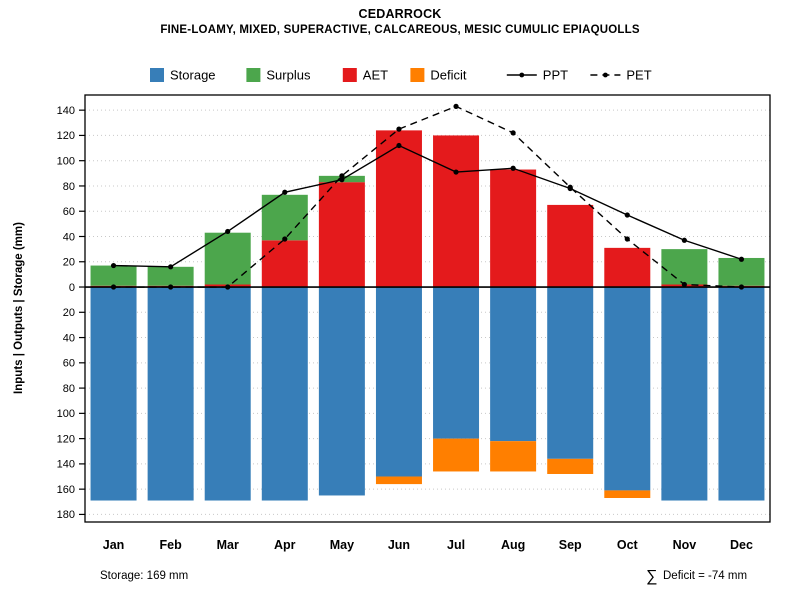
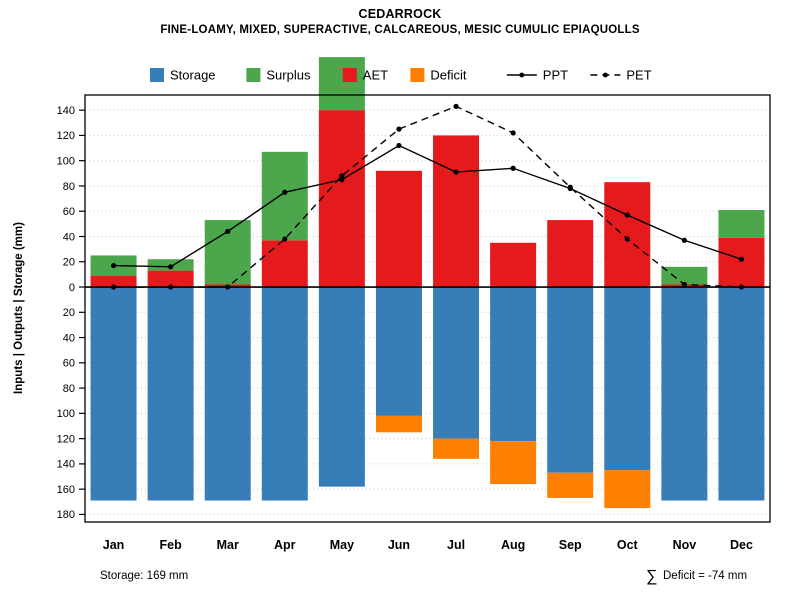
AET/Jan: 1 -> 9
AET/Feb: 1 -> 13
Surplus/Feb: 15 -> 9
Surplus/Mar: 41 -> 51
Surplus/Apr: 36 -> 70
Storage/May: 165 -> 158
AET/May: 83 -> 140
Surplus/May: 5 -> 42
Storage/Jun: 150 -> 102
Deficit/Jun: 6 -> 13
AET/Jun: 124 -> 92
Deficit/Jul: 26 -> 16
Deficit/Aug: 24 -> 34
AET/Aug: 93 -> 35
Storage/Sep: 136 -> 147
Deficit/Sep: 12 -> 20
AET/Sep: 65 -> 53
Storage/Oct: 161 -> 145
Deficit/Oct: 6 -> 30
AET/Oct: 31 -> 83
Surplus/Nov: 28 -> 14
AET/Dec: 1 -> 39
